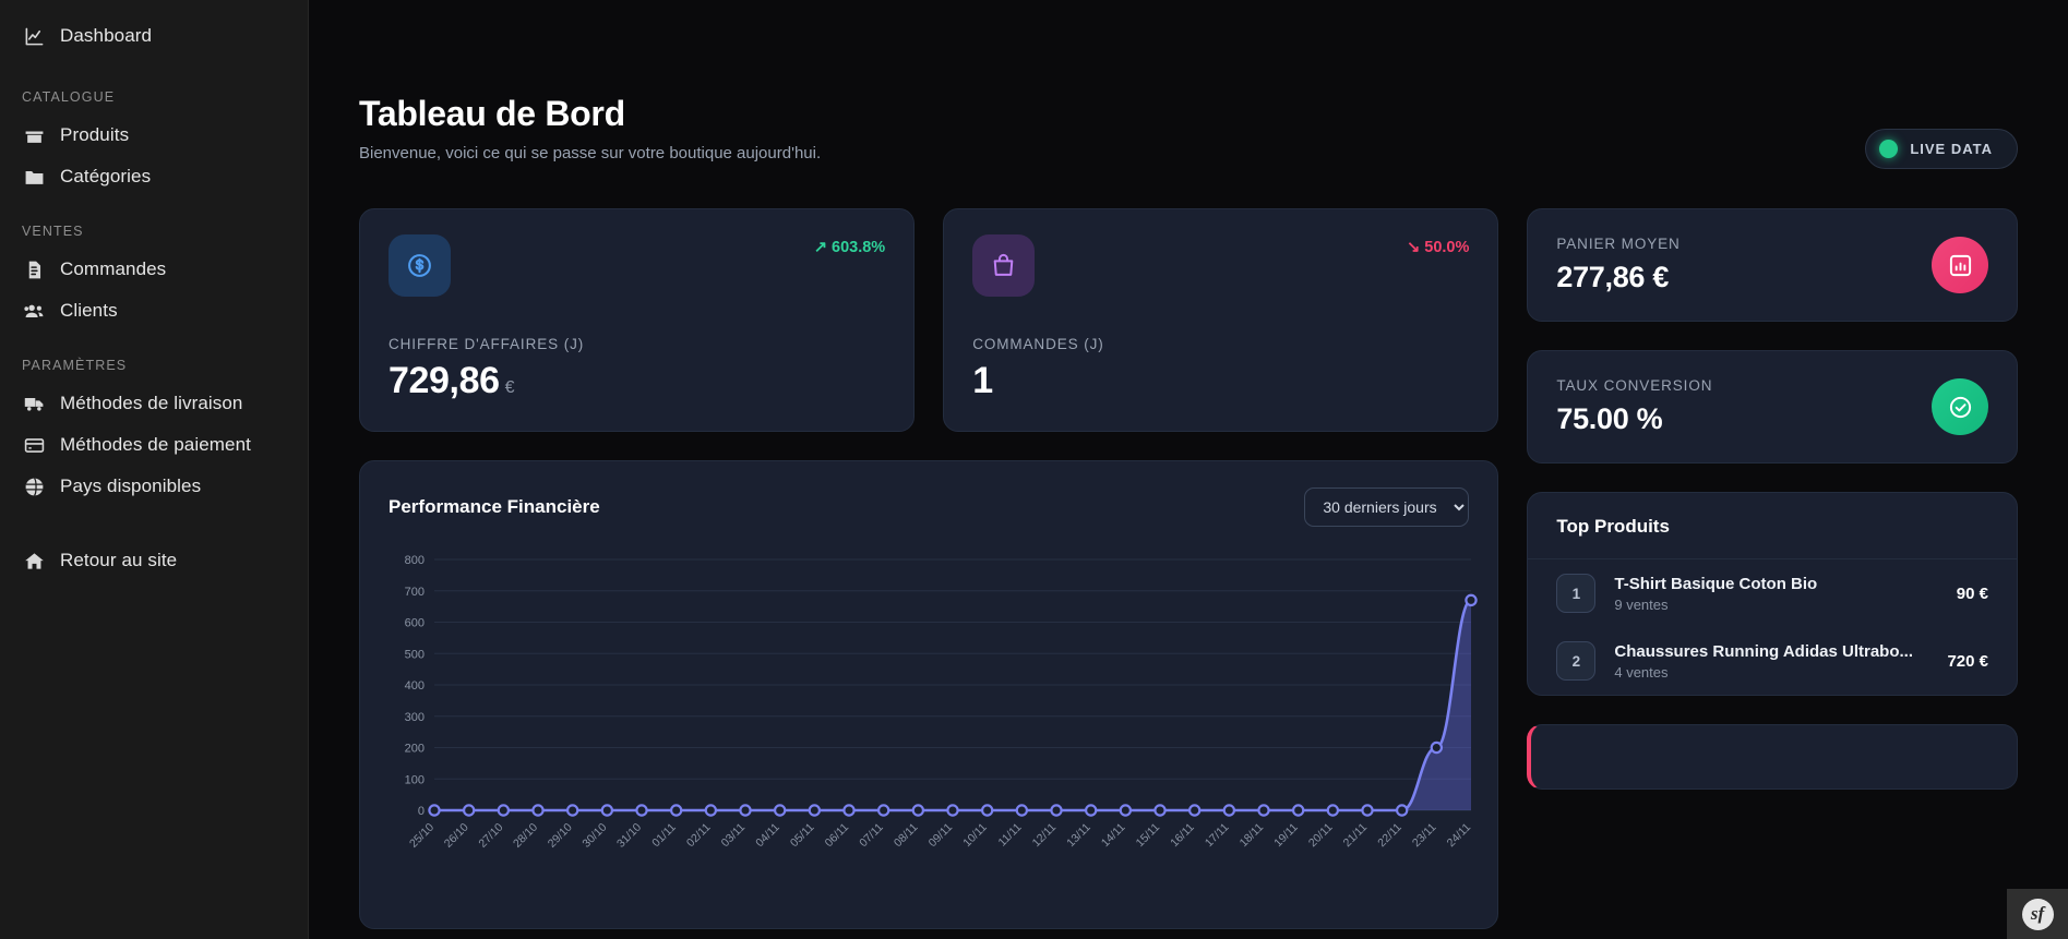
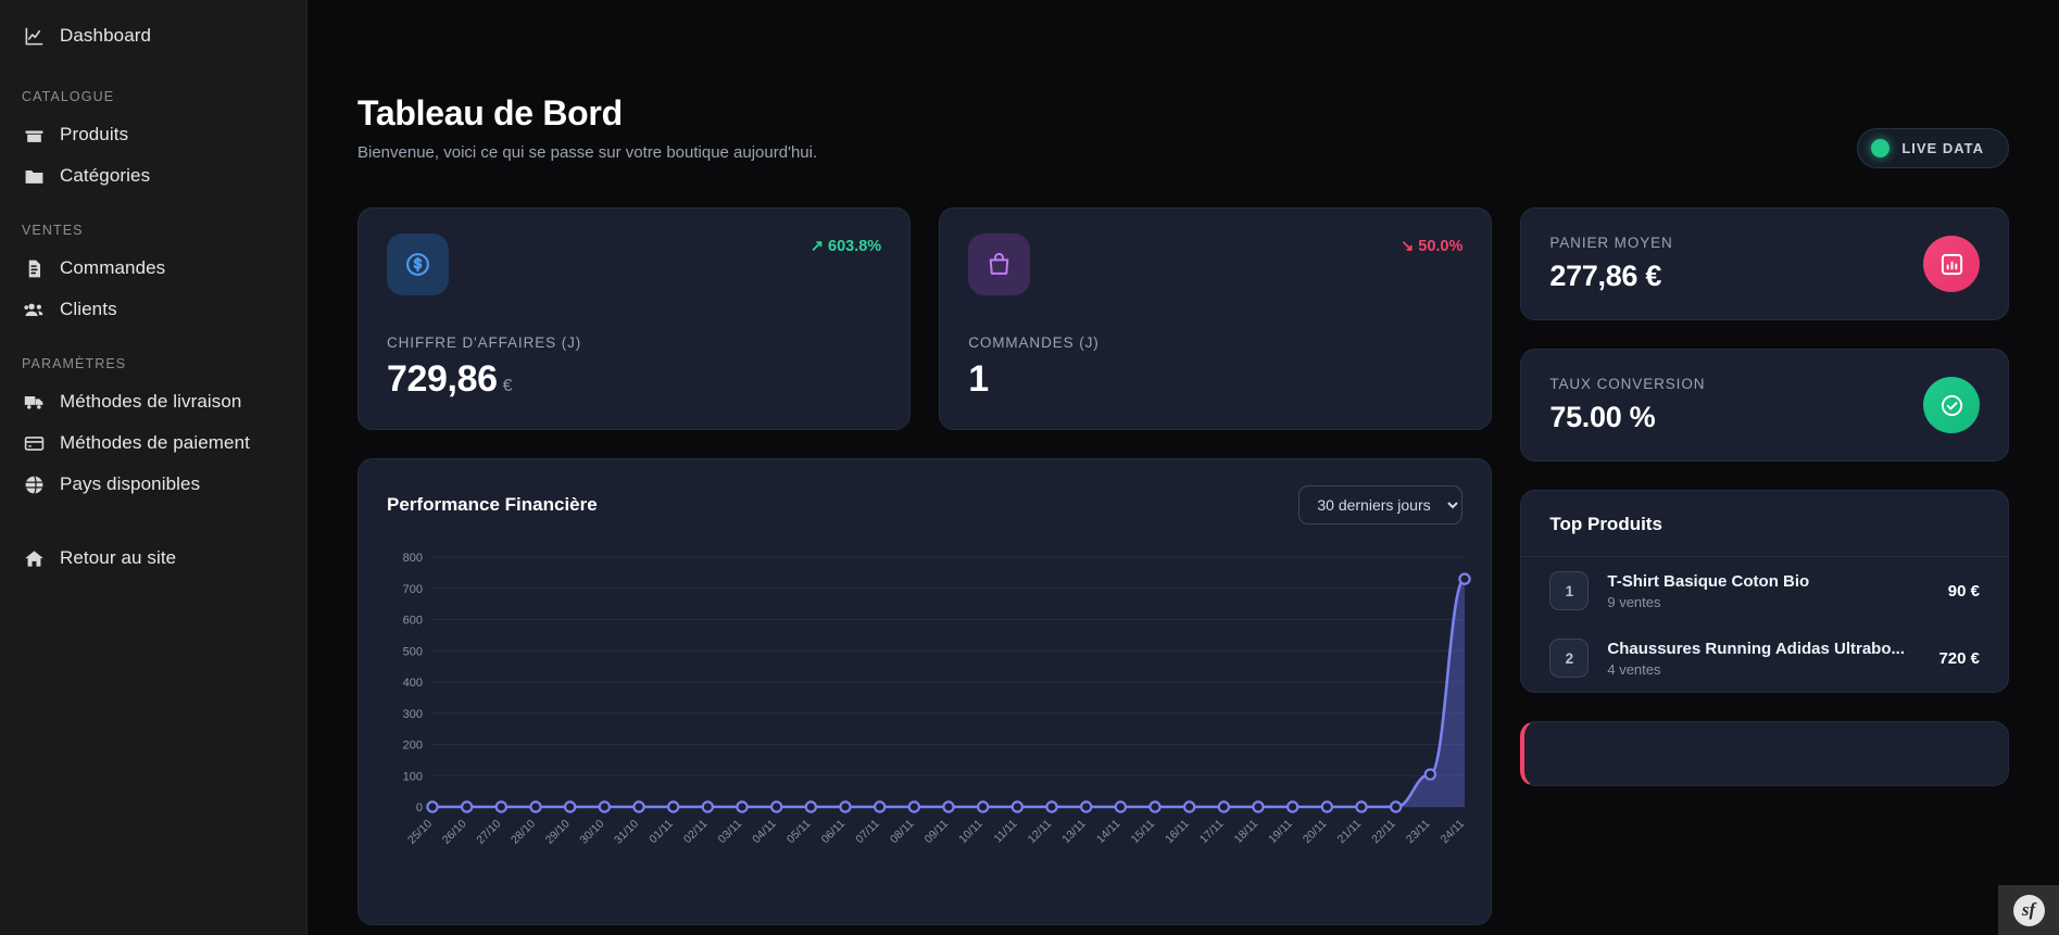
23/11: 200 -> 100
24/11: 670 -> 730
